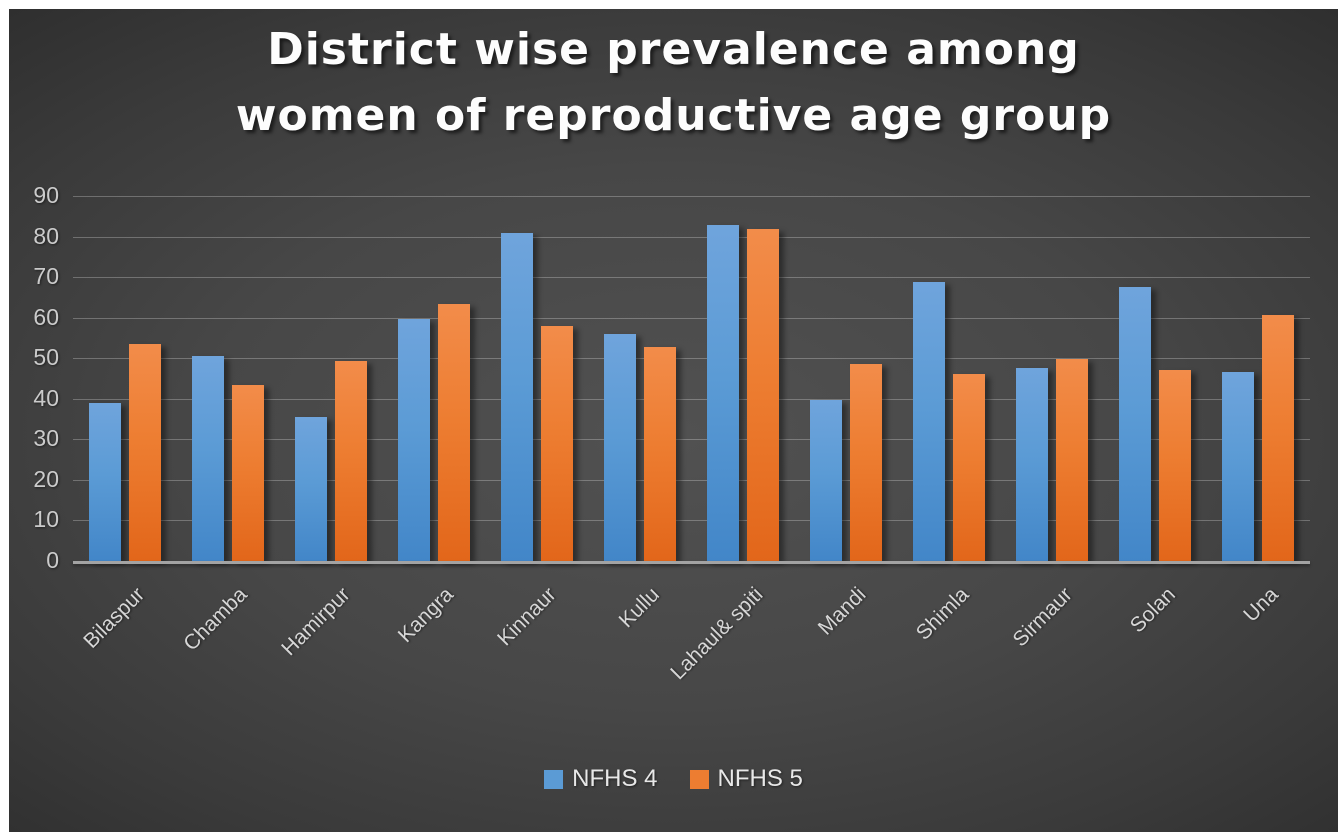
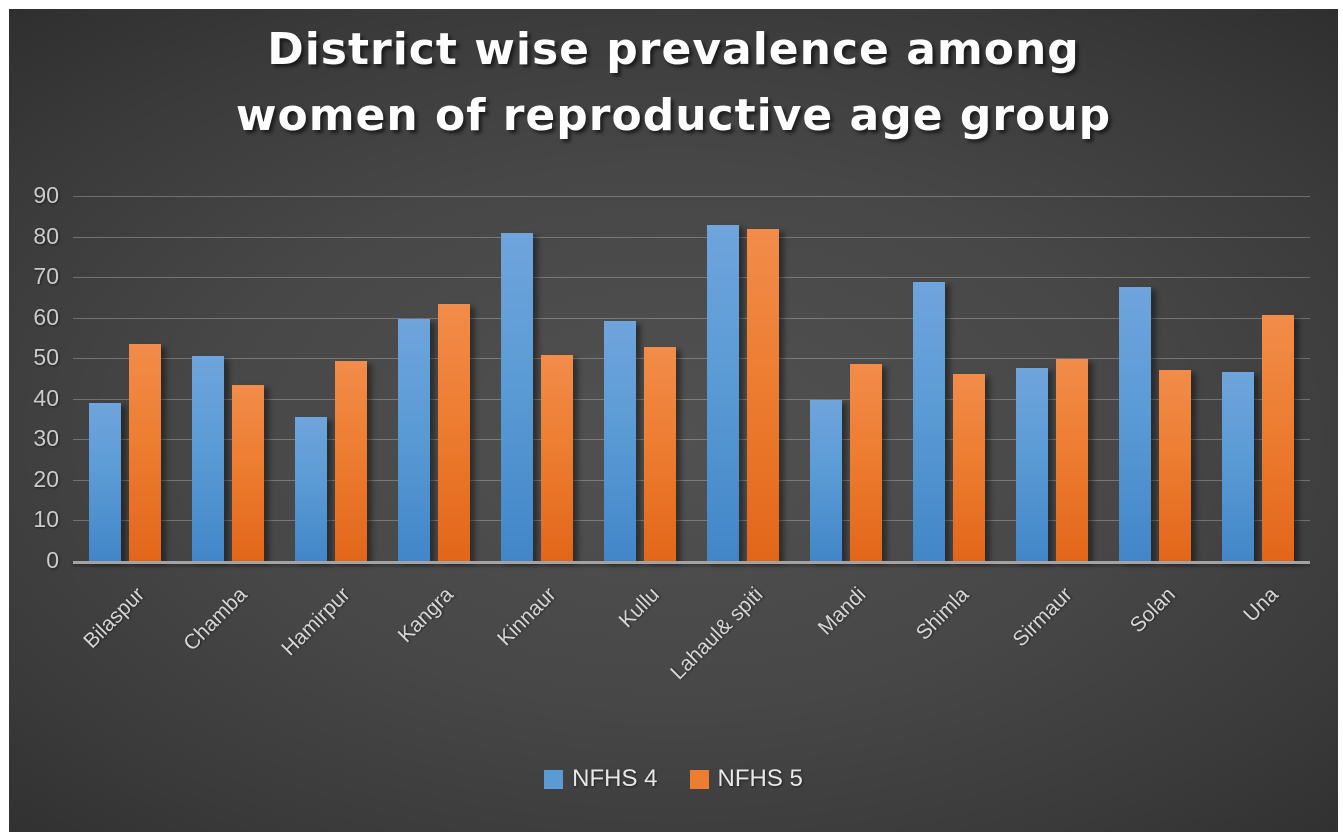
NFHS 5/Kinnaur: 58 -> 51
NFHS 4/Kullu: 56 -> 59
